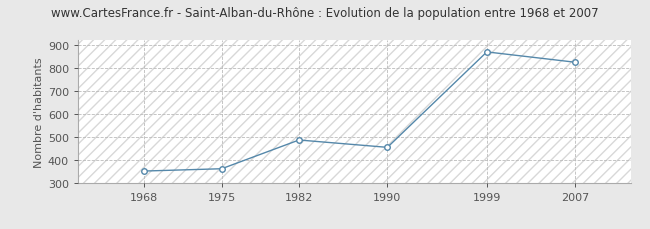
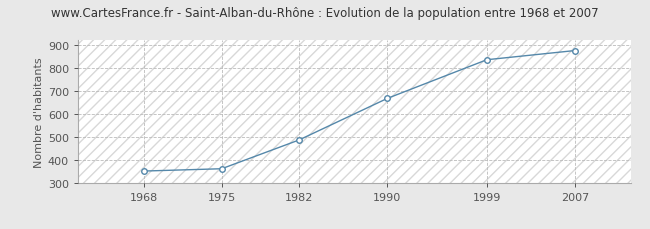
1990: 455 -> 668
1999: 870 -> 836
2007: 825 -> 876
